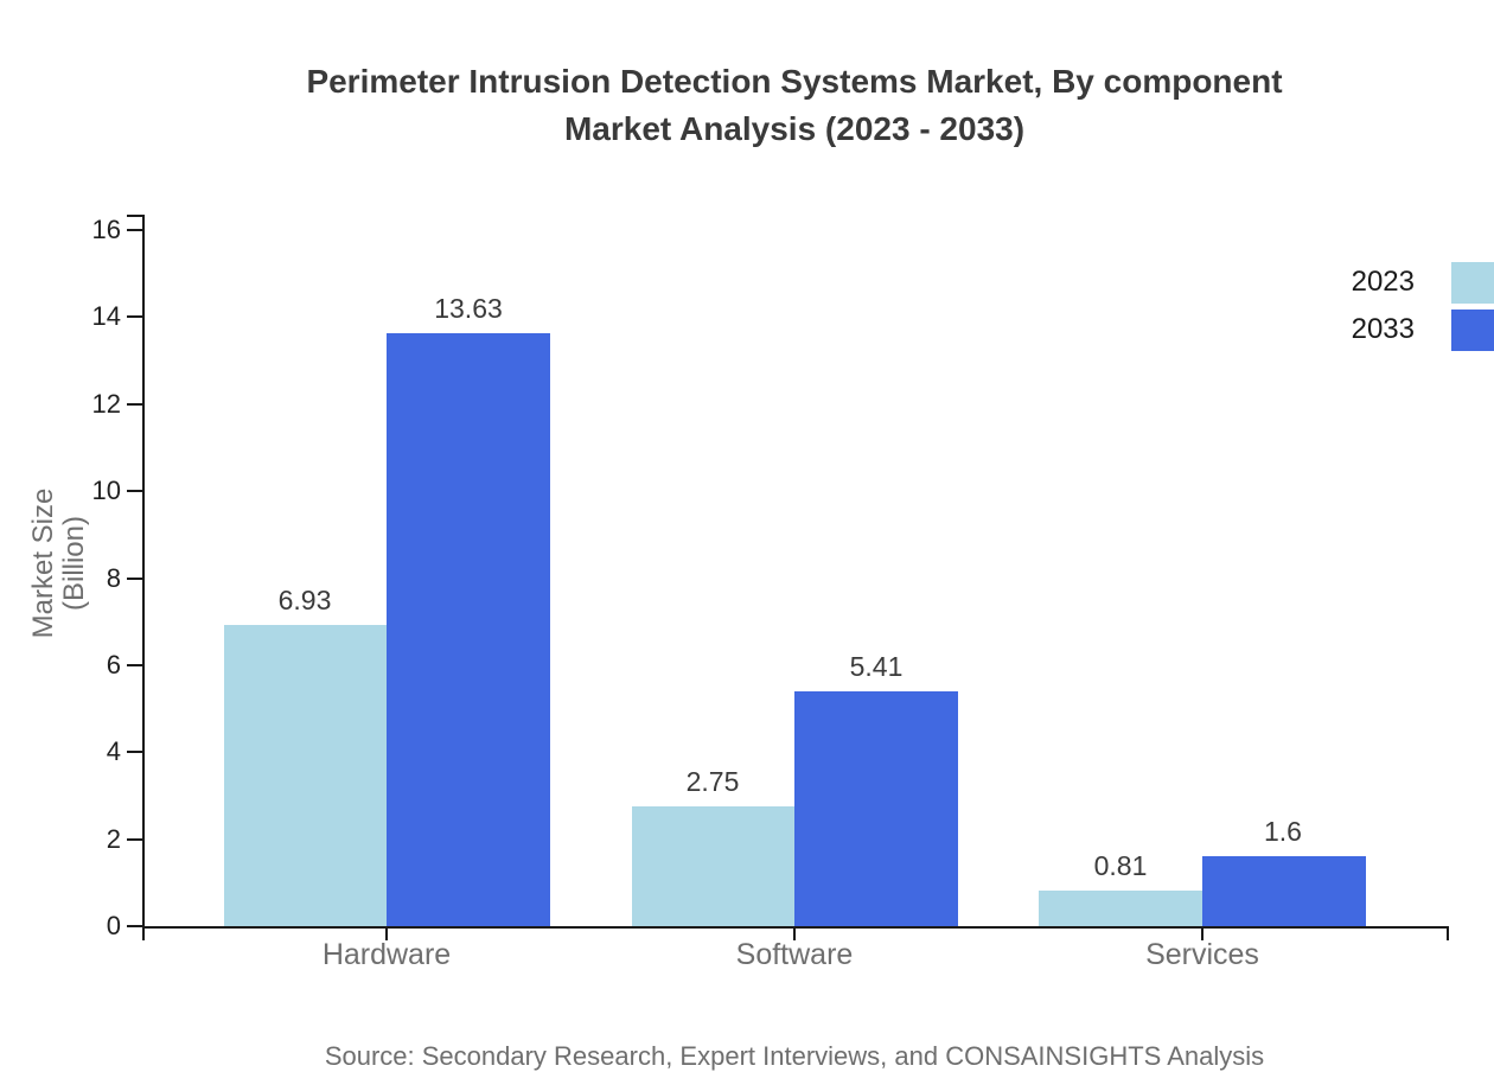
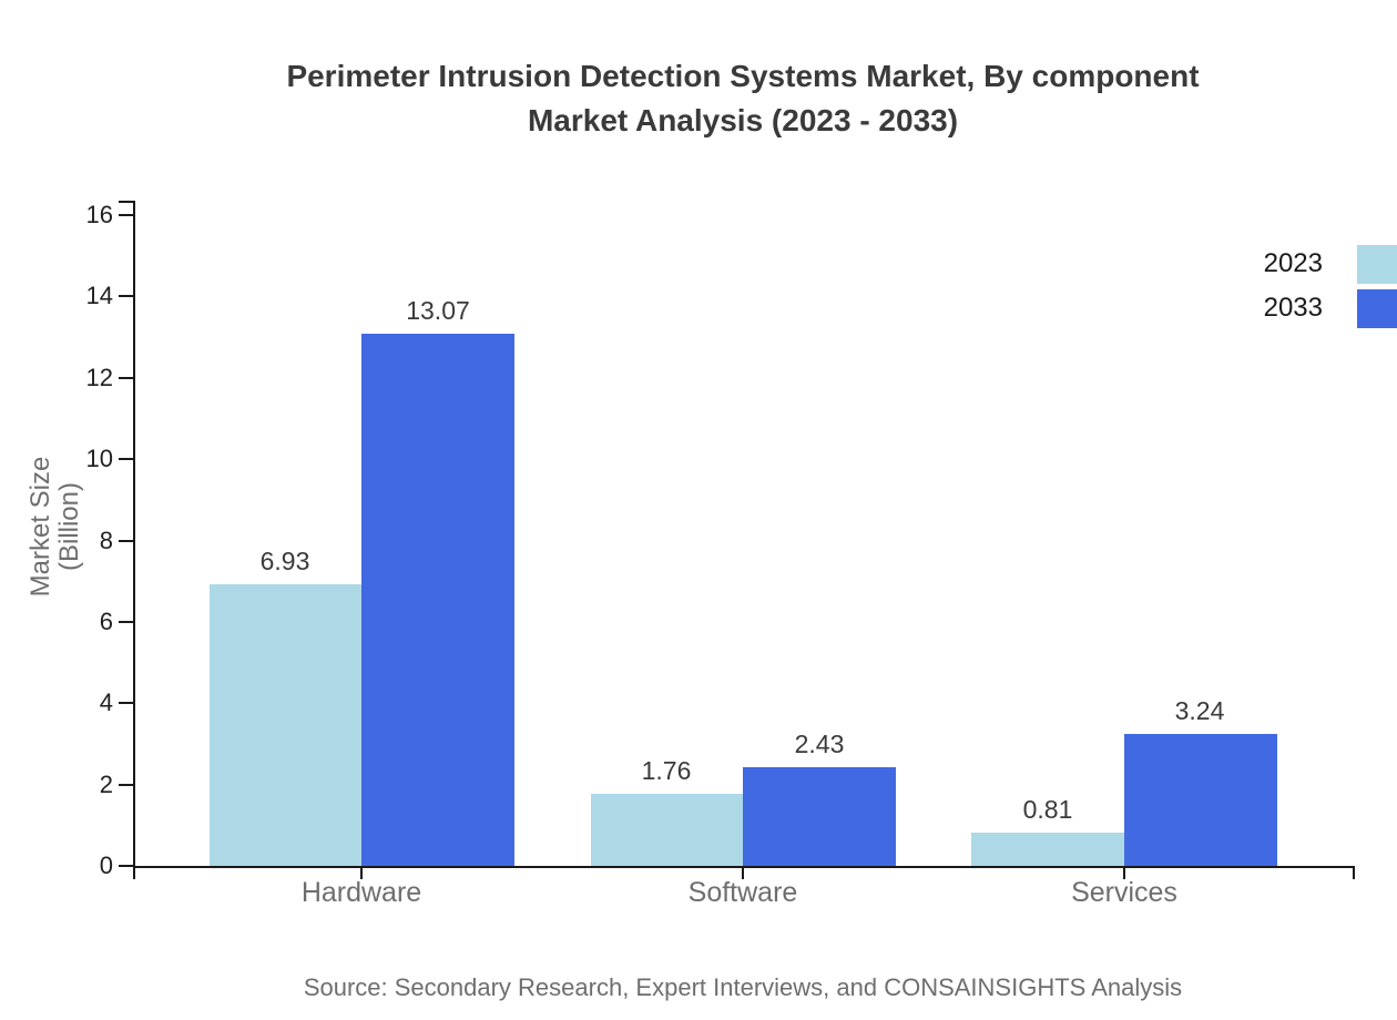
2033/Hardware: 13.63 -> 13.07
2023/Software: 2.75 -> 1.76
2033/Software: 5.41 -> 2.43
2033/Services: 1.6 -> 3.24
